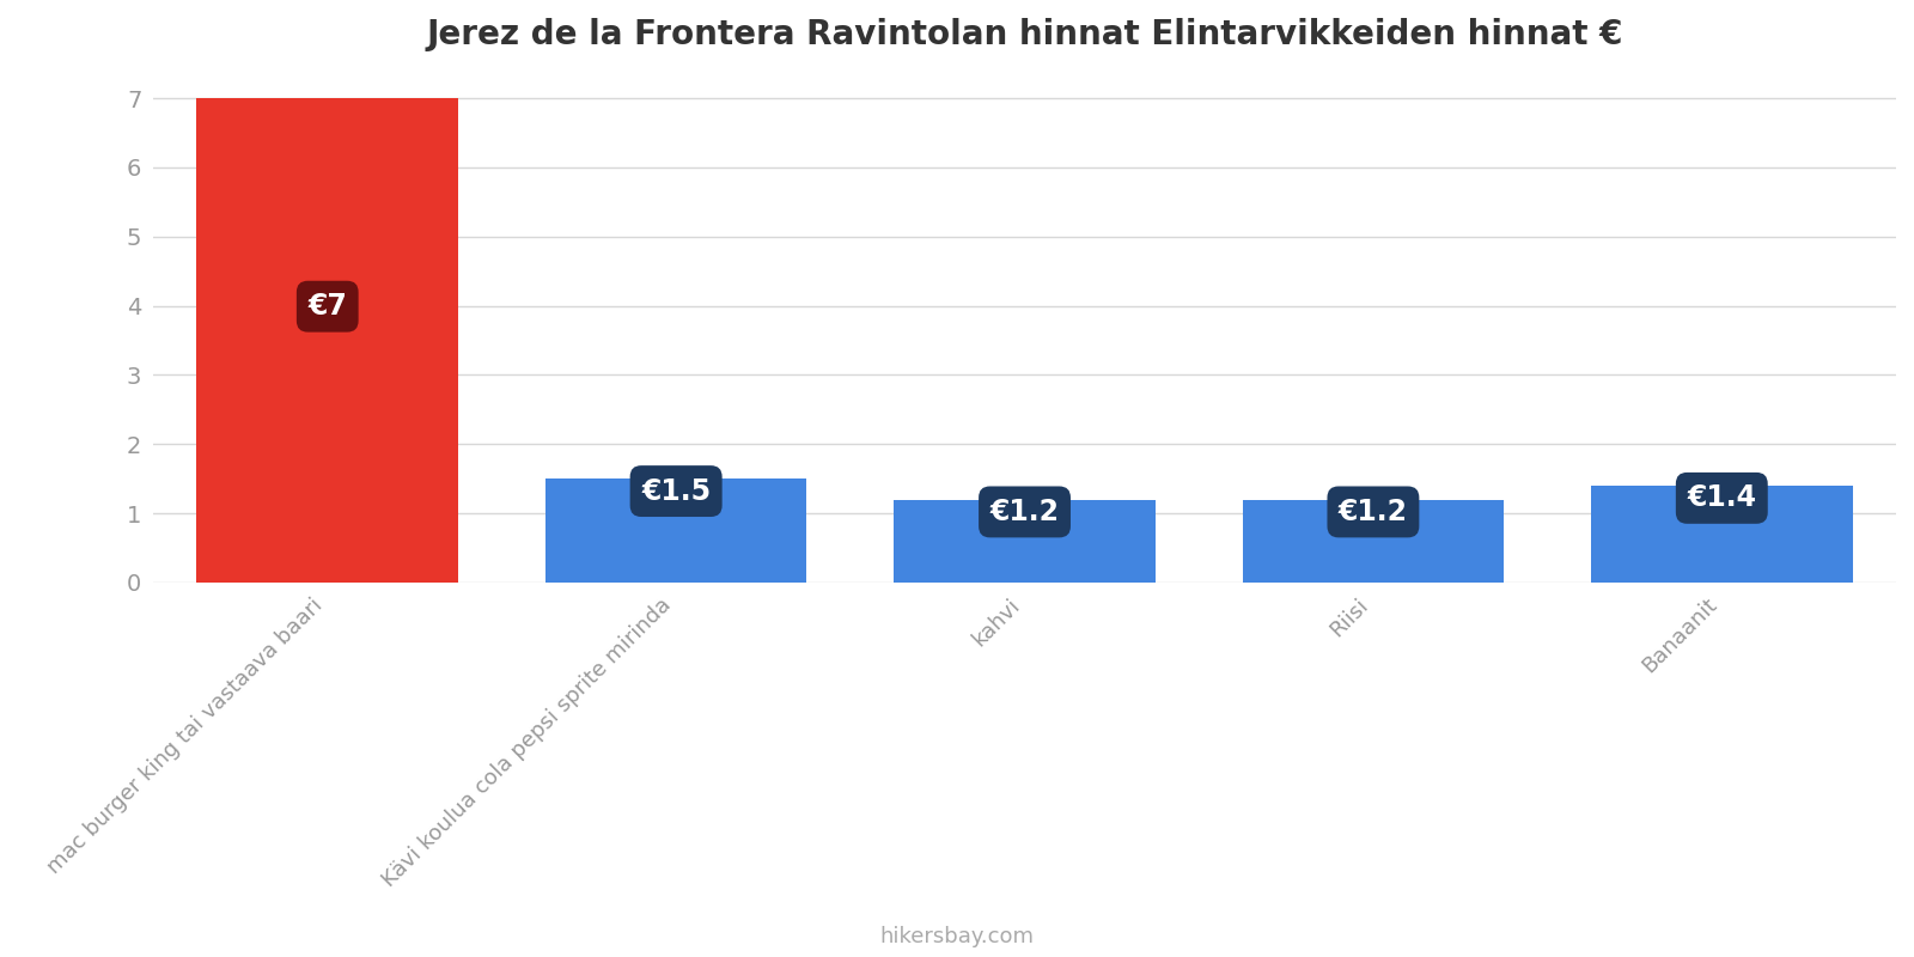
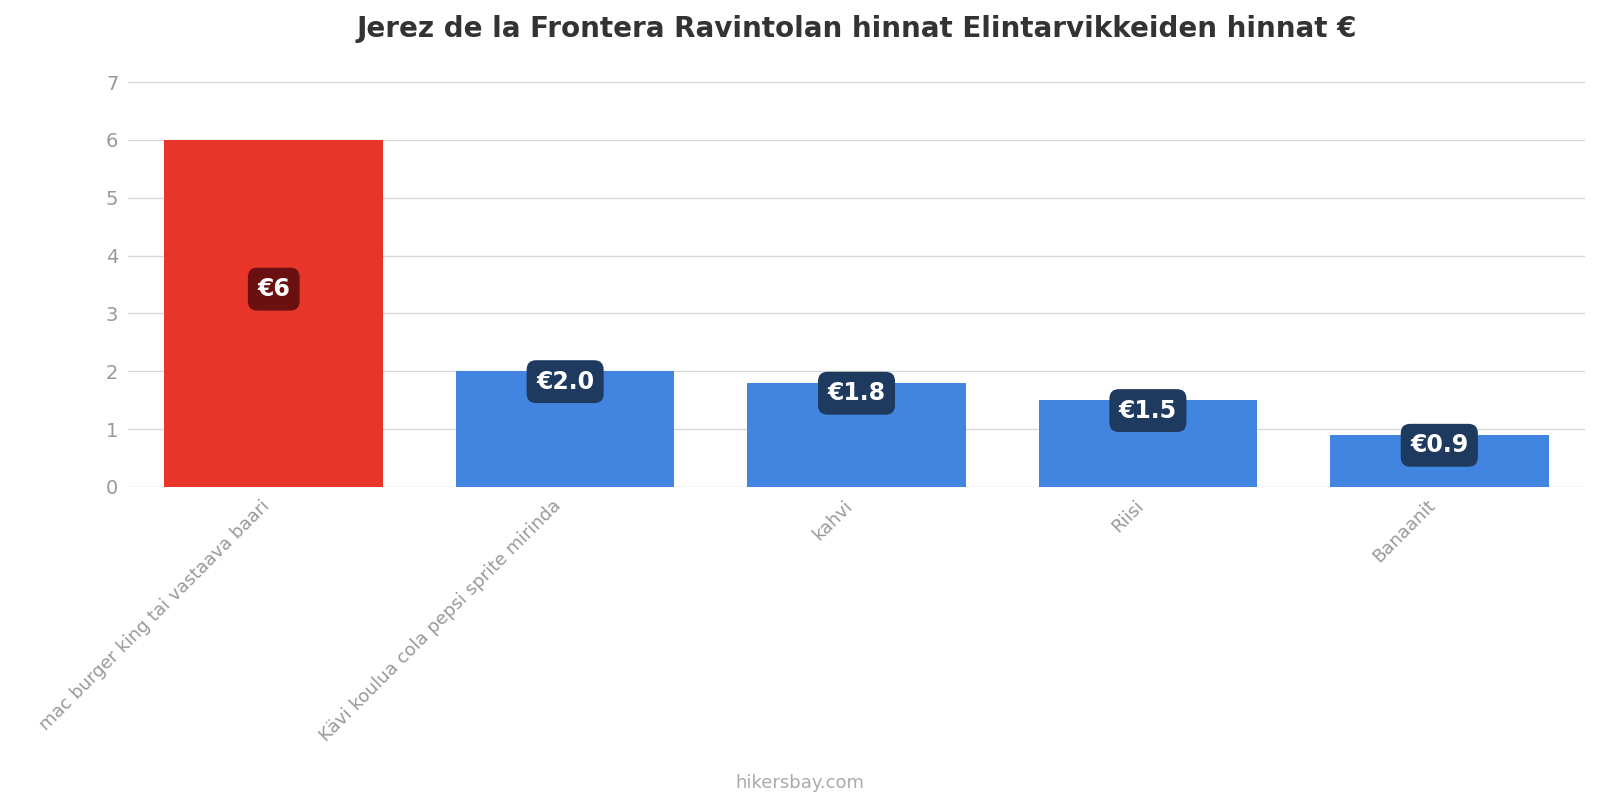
mac burger king tai vastaava baari: €7 -> €6
Kävi koulua cola pepsi sprite mirinda: €1.5 -> €2.0
kahvi: €1.2 -> €1.8
Riisi: €1.2 -> €1.5
Banaanit: €1.4 -> €0.9
